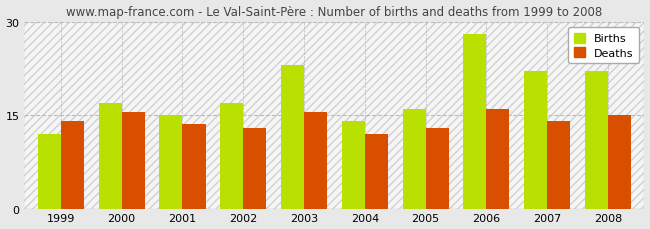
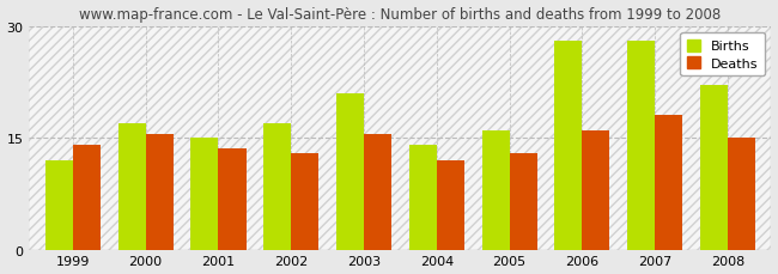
Births/2003: 23 -> 21
Births/2007: 22 -> 28
Deaths/2007: 14.0 -> 18.0
